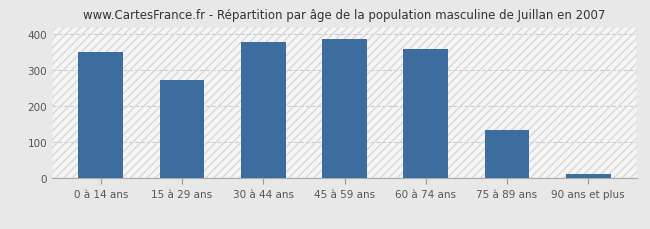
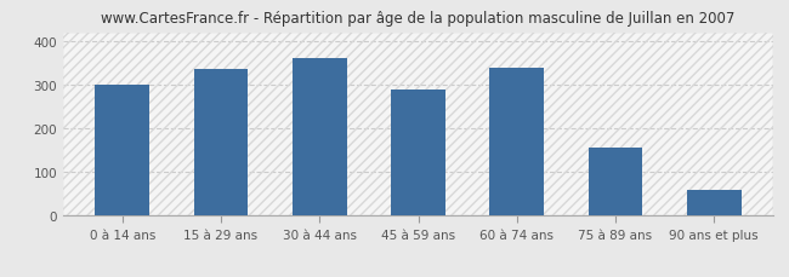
0 à 14 ans: 350 -> 300
15 à 29 ans: 273 -> 335
30 à 44 ans: 378 -> 360
45 à 59 ans: 385 -> 290
60 à 74 ans: 357 -> 340
75 à 89 ans: 133 -> 155
90 ans et plus: 13 -> 60
